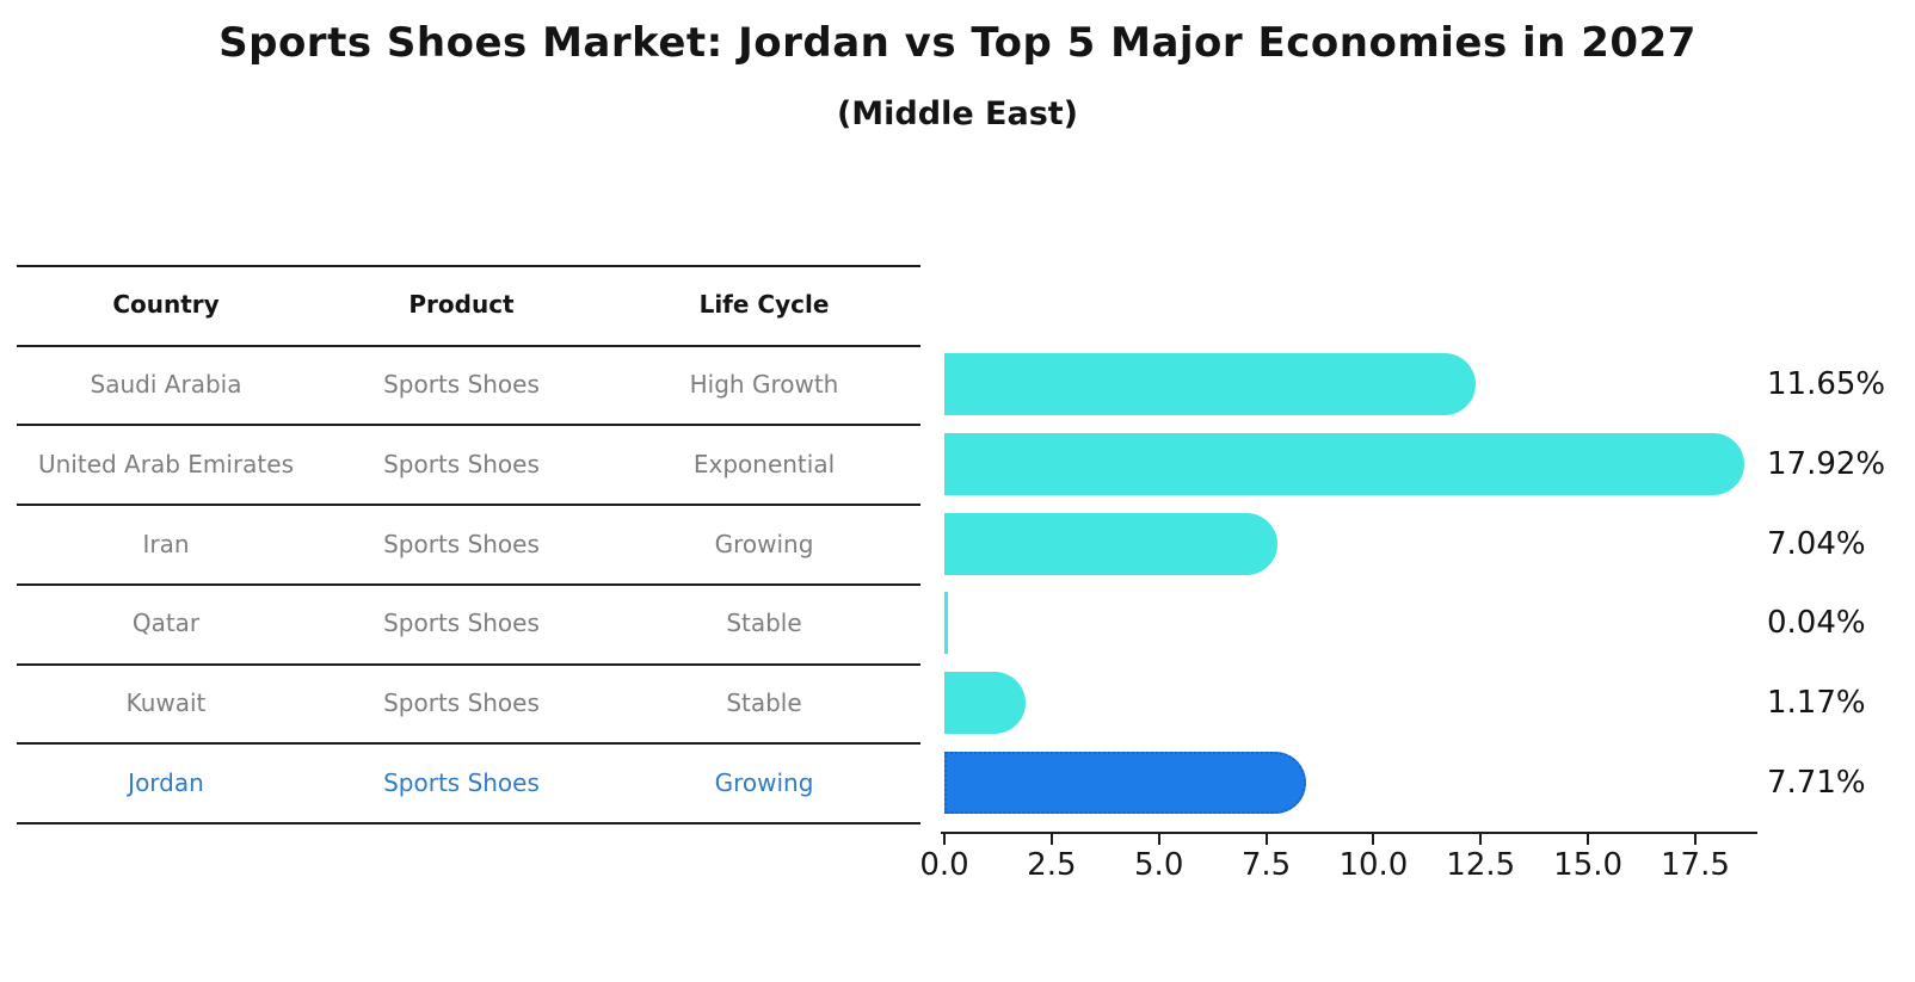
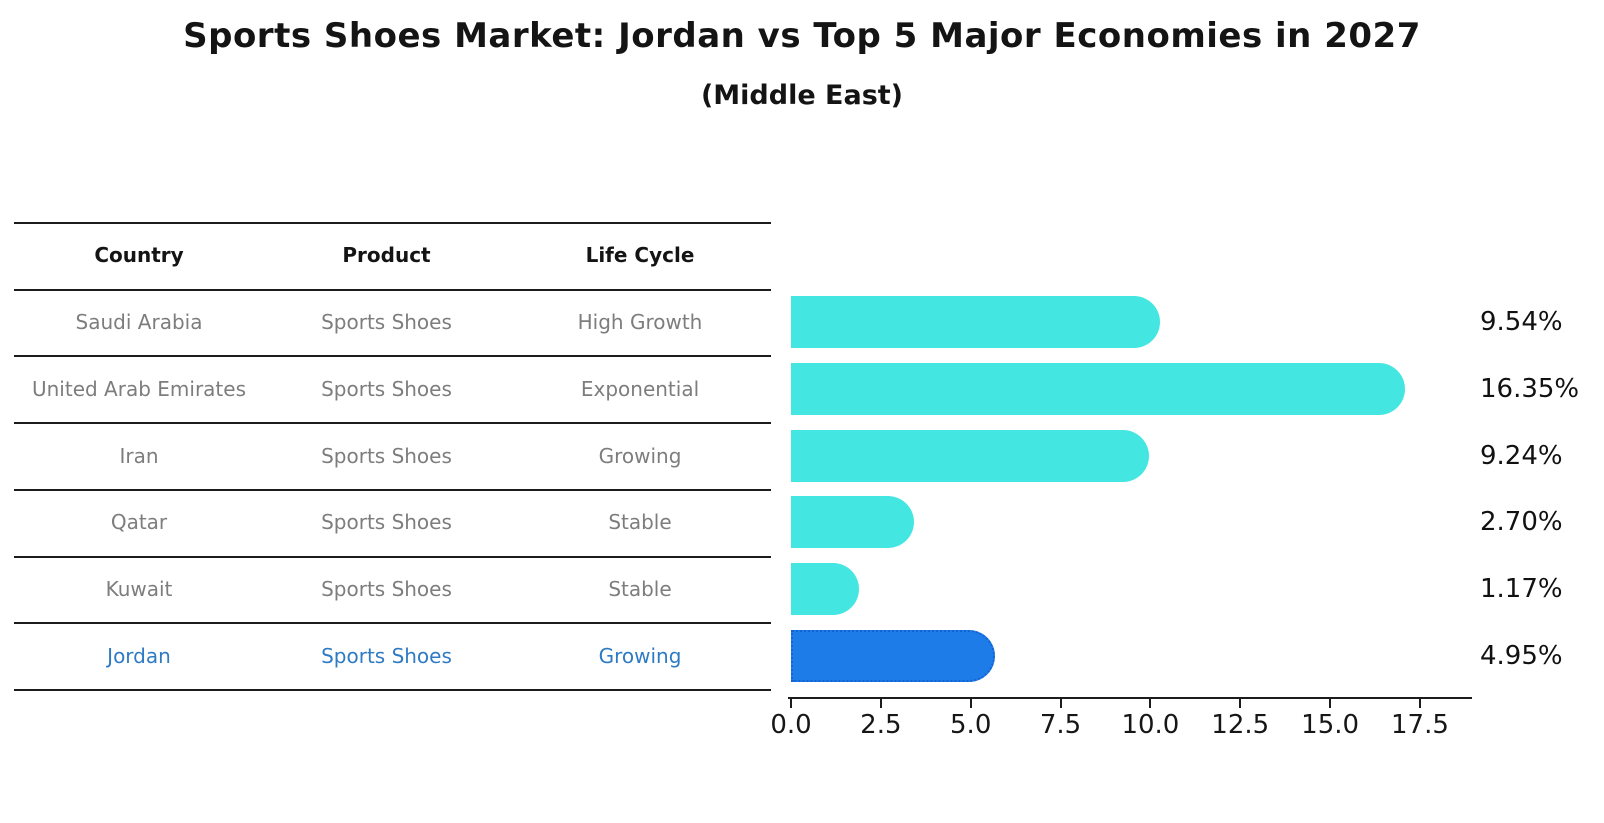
Saudi Arabia: 11.65% -> 9.54%
United Arab Emirates: 17.92% -> 16.35%
Iran: 7.04% -> 9.24%
Qatar: 0.04% -> 2.70%
Jordan: 7.71% -> 4.95%
